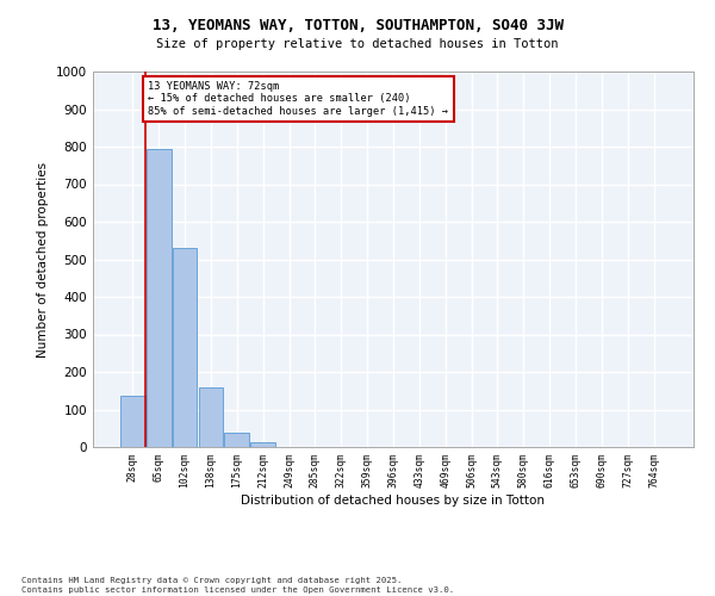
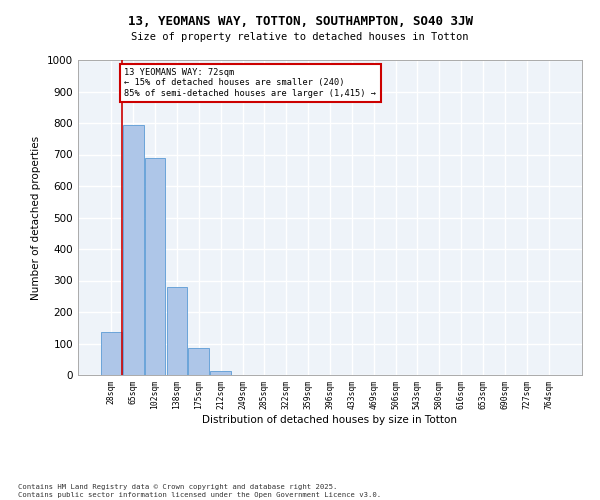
102sqm: 530 -> 690
138sqm: 160 -> 280
175sqm: 38 -> 85
